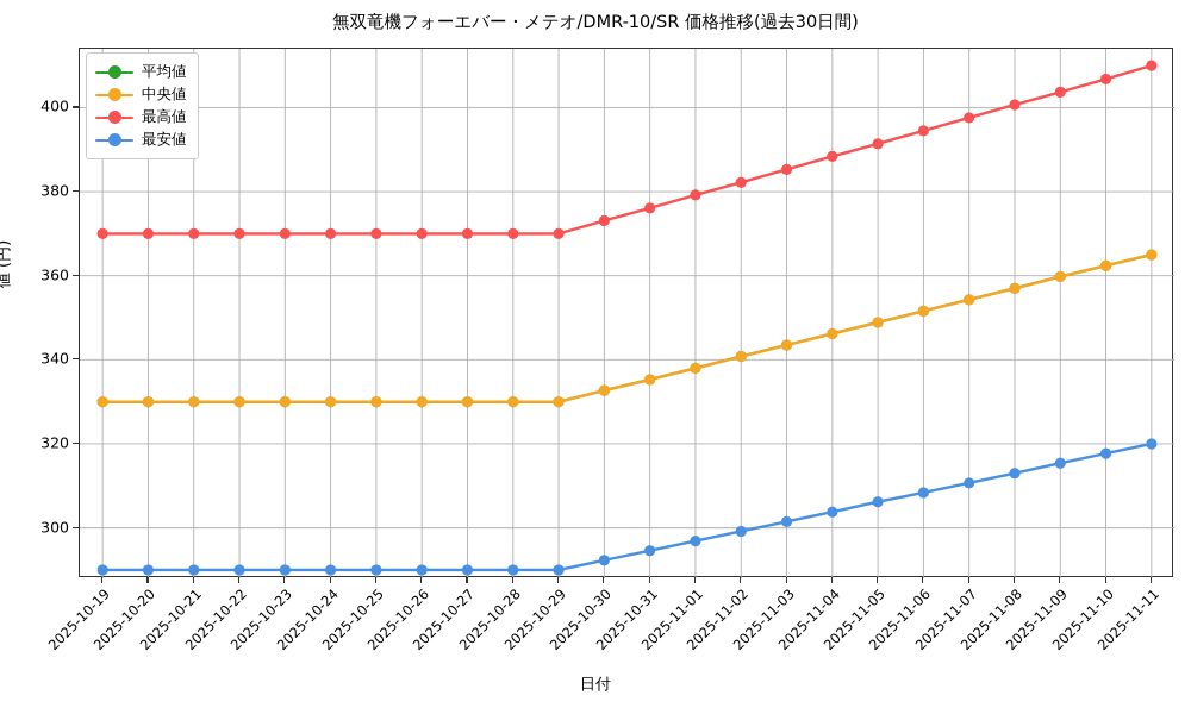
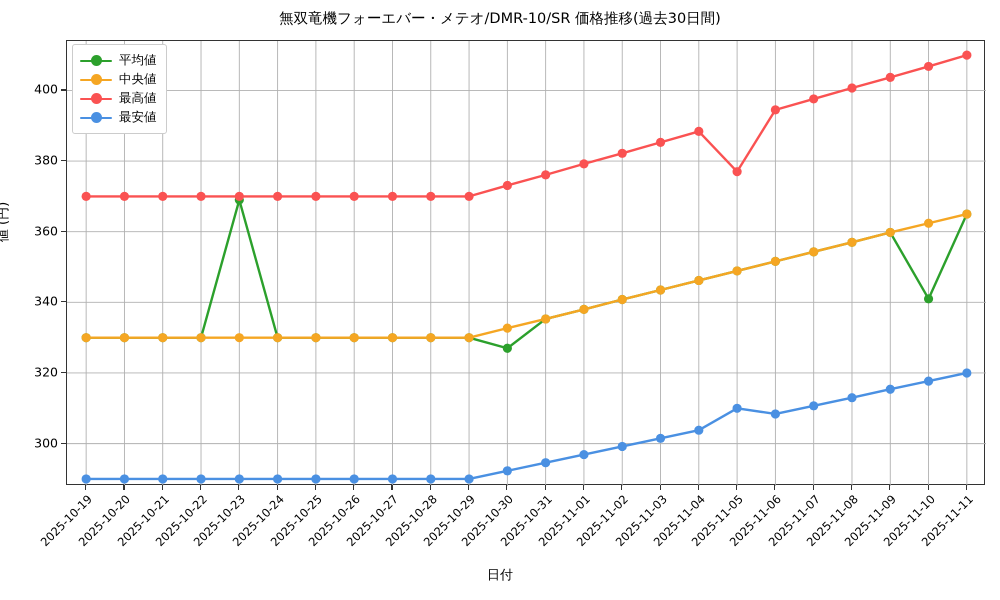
平均値/2025-10-23: 330 -> 369
平均値/2025-10-30: 333 -> 327
最高値/2025-11-05: 391 -> 377
最安値/2025-11-05: 306 -> 310
平均値/2025-11-10: 362 -> 341
